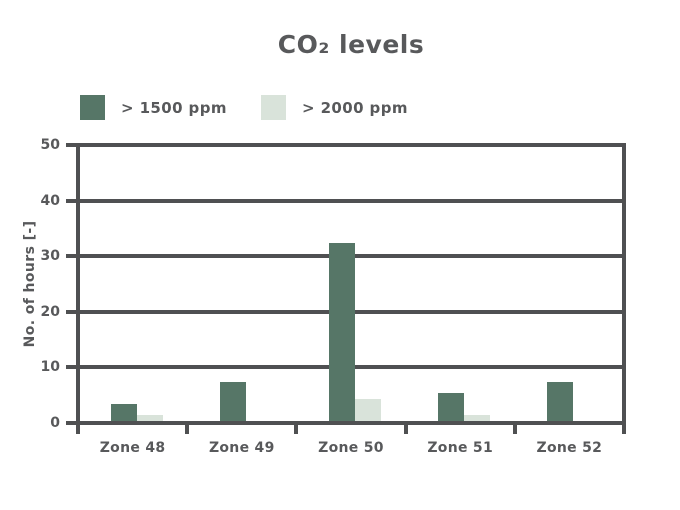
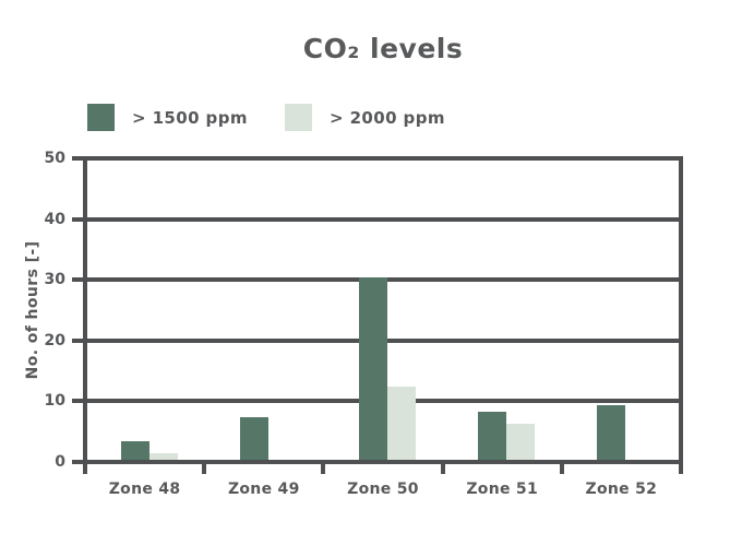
> 1500 ppm/Zone 50: 32 -> 30
> 2000 ppm/Zone 50: 4 -> 12
> 1500 ppm/Zone 51: 5 -> 8
> 2000 ppm/Zone 51: 1 -> 6
> 1500 ppm/Zone 52: 7 -> 9
